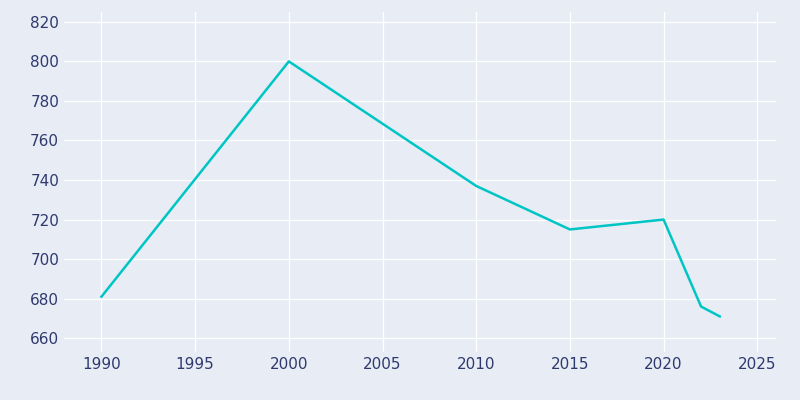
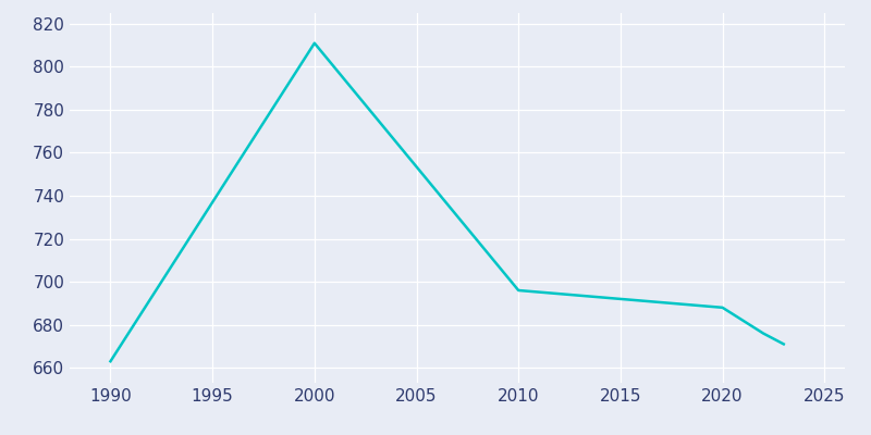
1990: 681 -> 663
2000: 800 -> 811
2010: 737 -> 696
2015: 715 -> 692
2020: 720 -> 688
